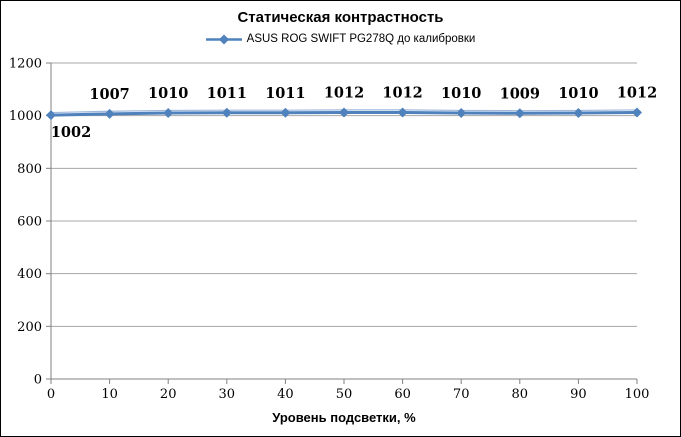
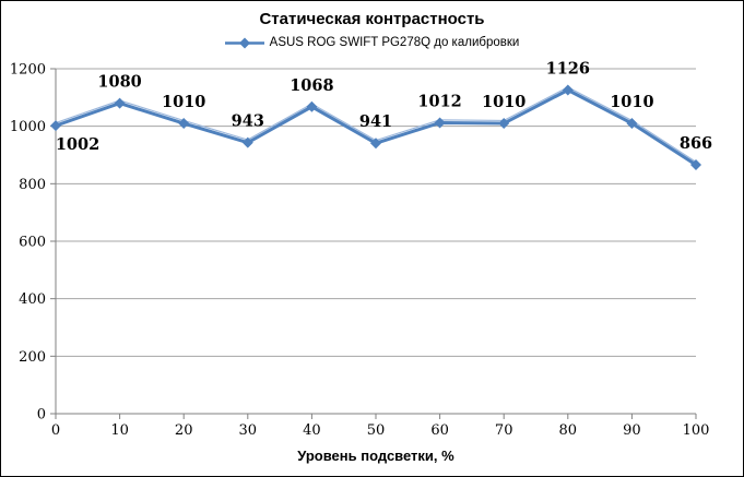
10: 1007 -> 1080
30: 1011 -> 943
40: 1011 -> 1068
50: 1012 -> 941
80: 1009 -> 1126
100: 1012 -> 866
